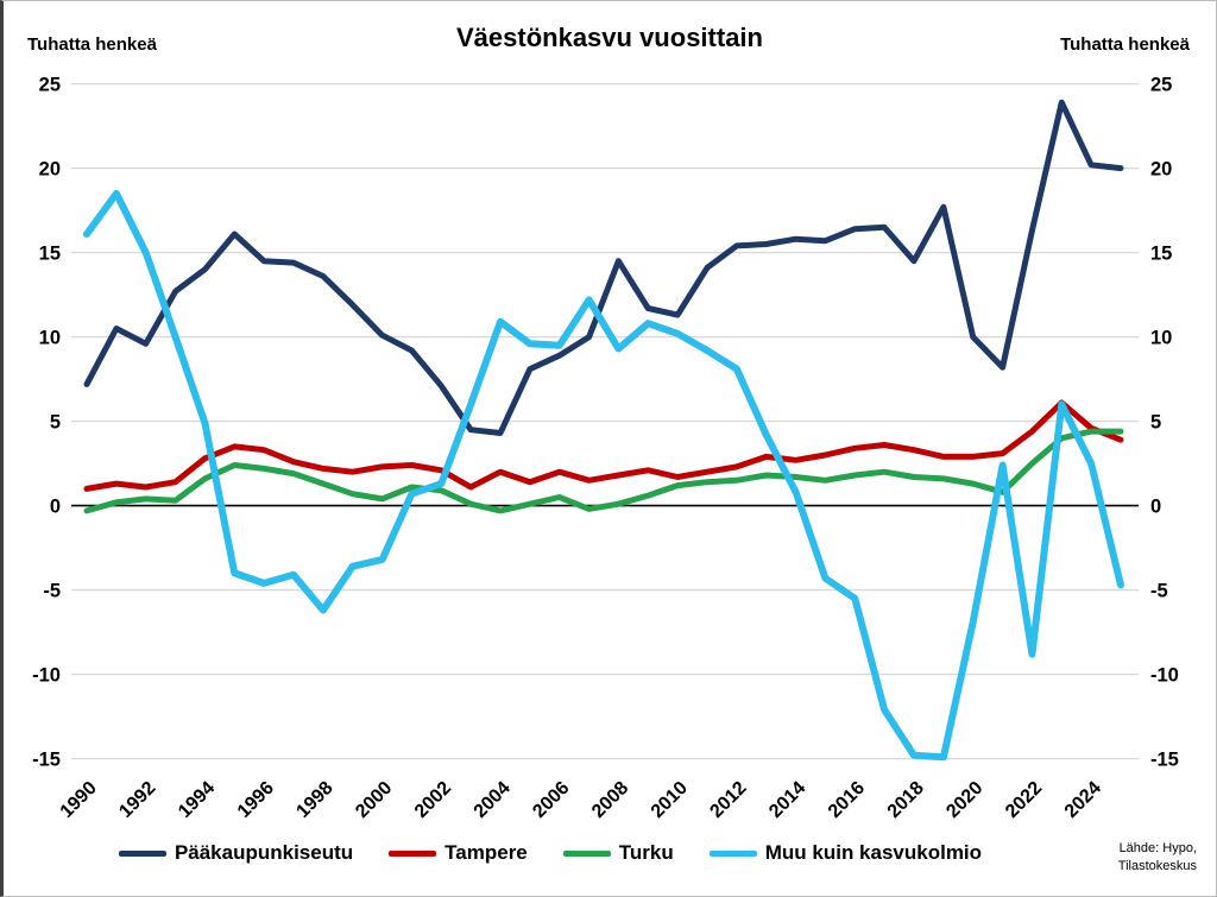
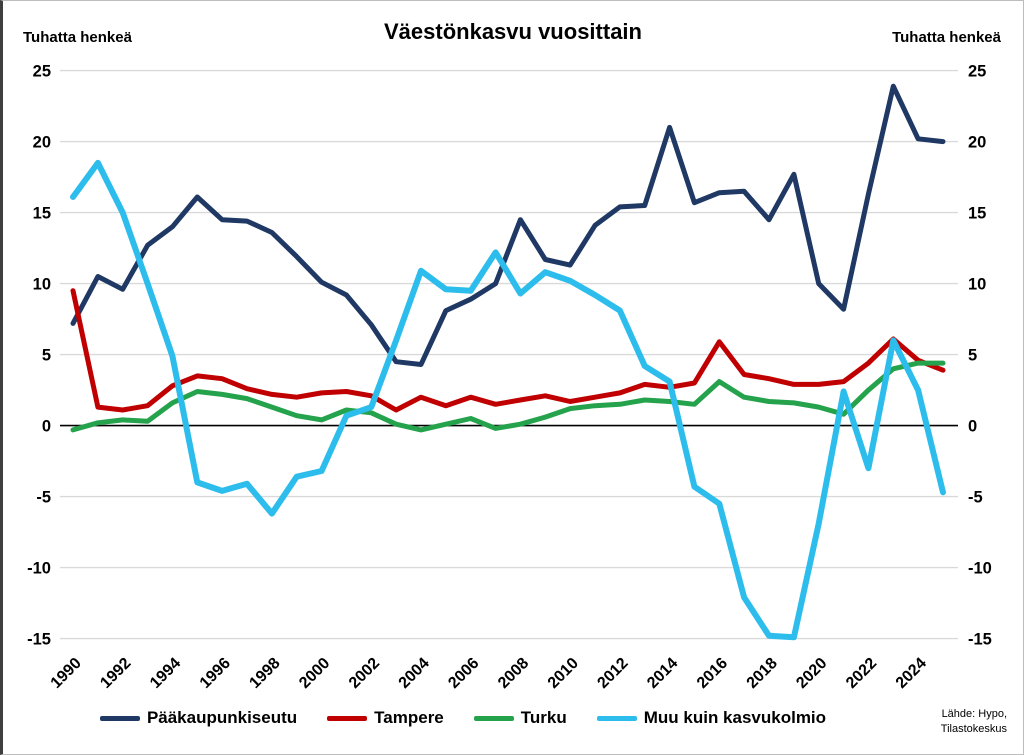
Tampere/1990: 1.0 -> 9.5
Pääkaupunkiseutu/2014: 15.8 -> 21.0
Muu kuin kasvukolmio/2014: 0.8 -> 3.1
Tampere/2016: 3.4 -> 5.9
Turku/2016: 1.8 -> 3.1
Muu kuin kasvukolmio/2022: -8.8 -> -3.0
